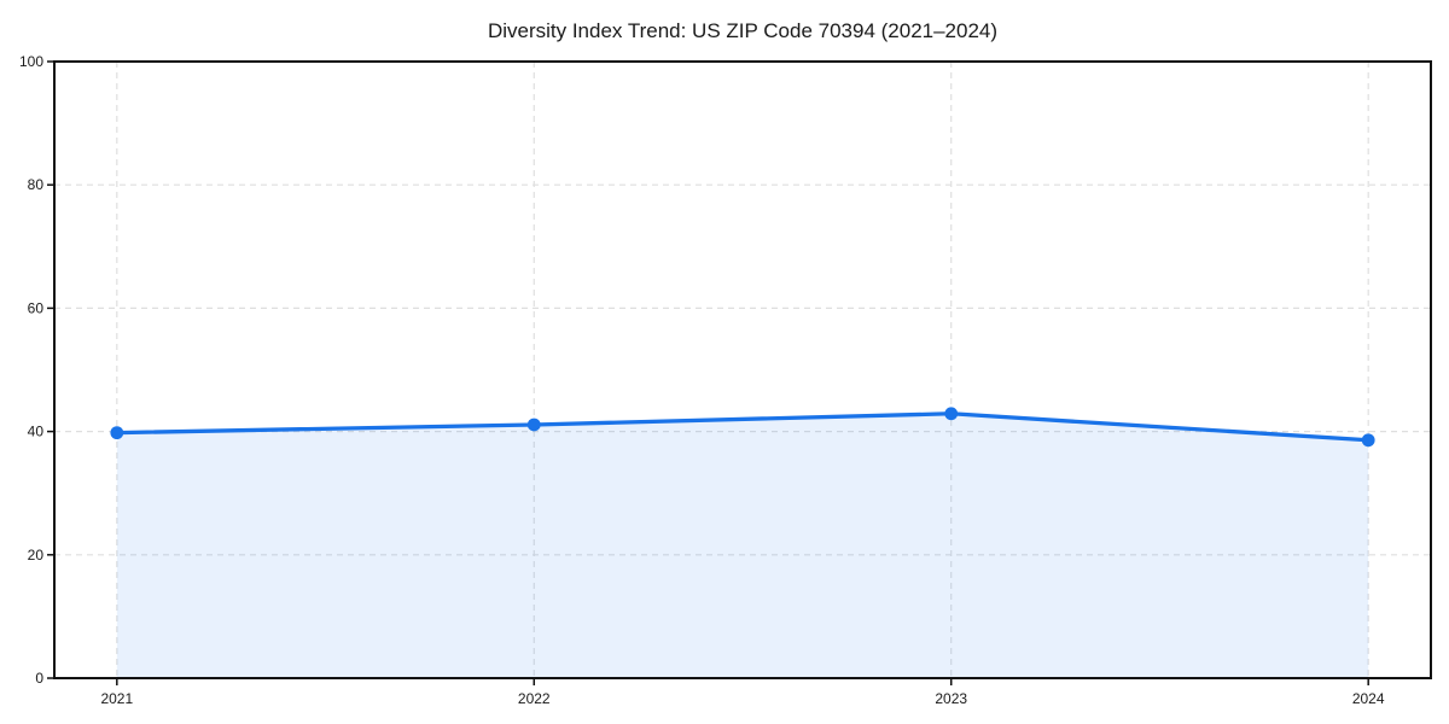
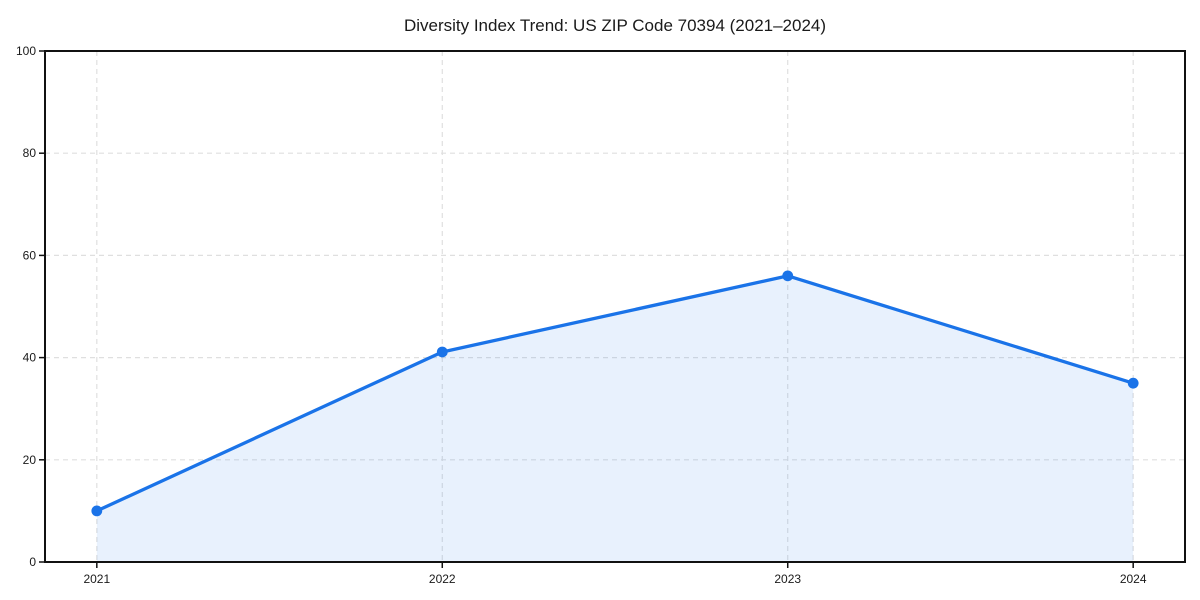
2021: 40 -> 10
2023: 43 -> 56
2024: 39 -> 35
